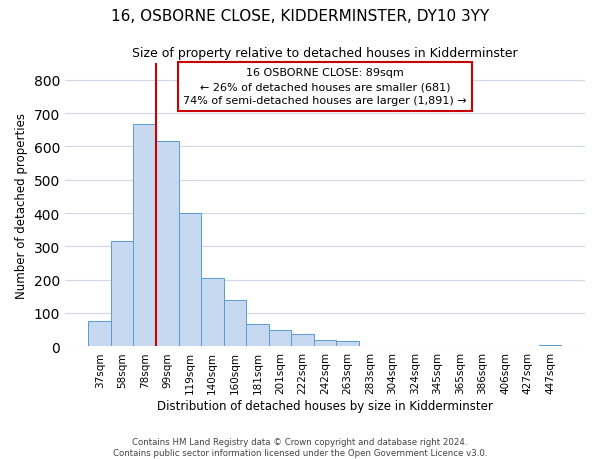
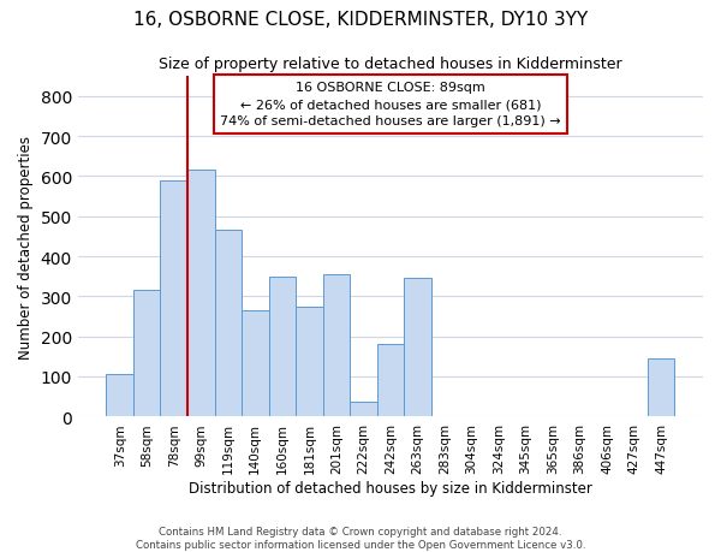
37sqm: 75 -> 105
78sqm: 668 -> 590
119sqm: 400 -> 465
140sqm: 205 -> 265
160sqm: 138 -> 350
181sqm: 68 -> 275
201sqm: 48 -> 355
242sqm: 18 -> 180
263sqm: 15 -> 345
447sqm: 5 -> 145
